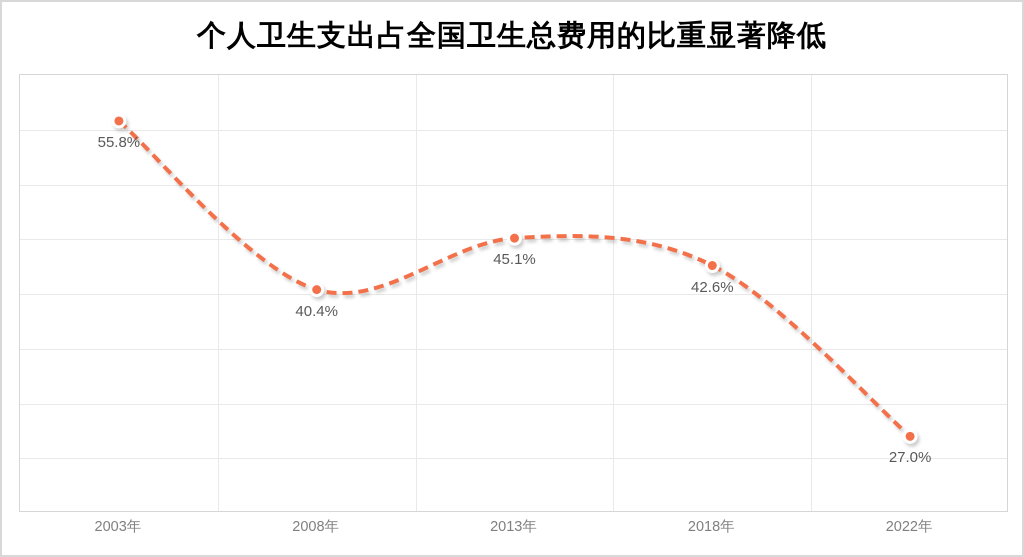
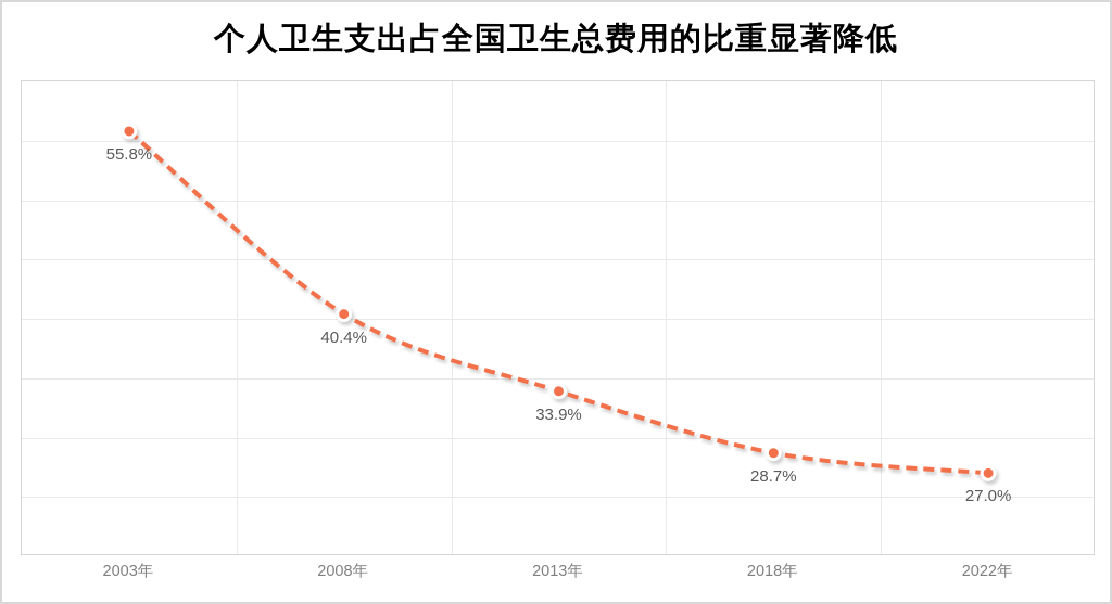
2013年: 45.1% -> 33.9%
2018年: 42.6% -> 28.7%
